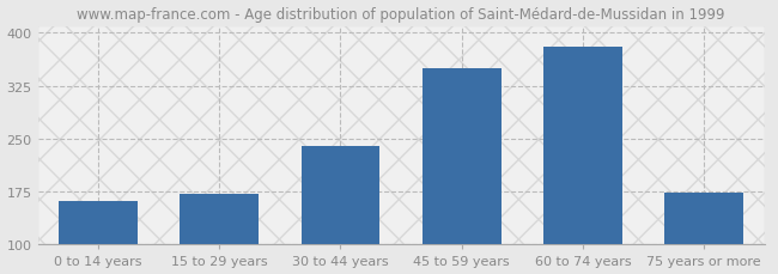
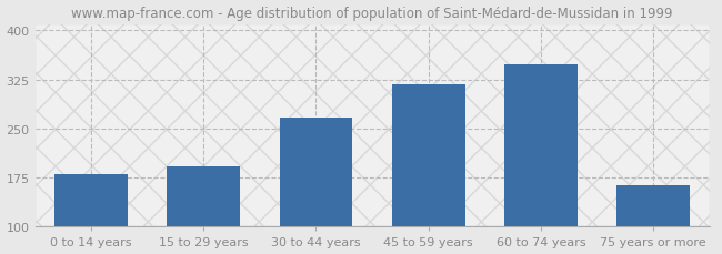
0 to 14 years: 162 -> 181
15 to 29 years: 172 -> 192
30 to 44 years: 240 -> 267
45 to 59 years: 350 -> 318
60 to 74 years: 380 -> 348
75 years or more: 174 -> 163
